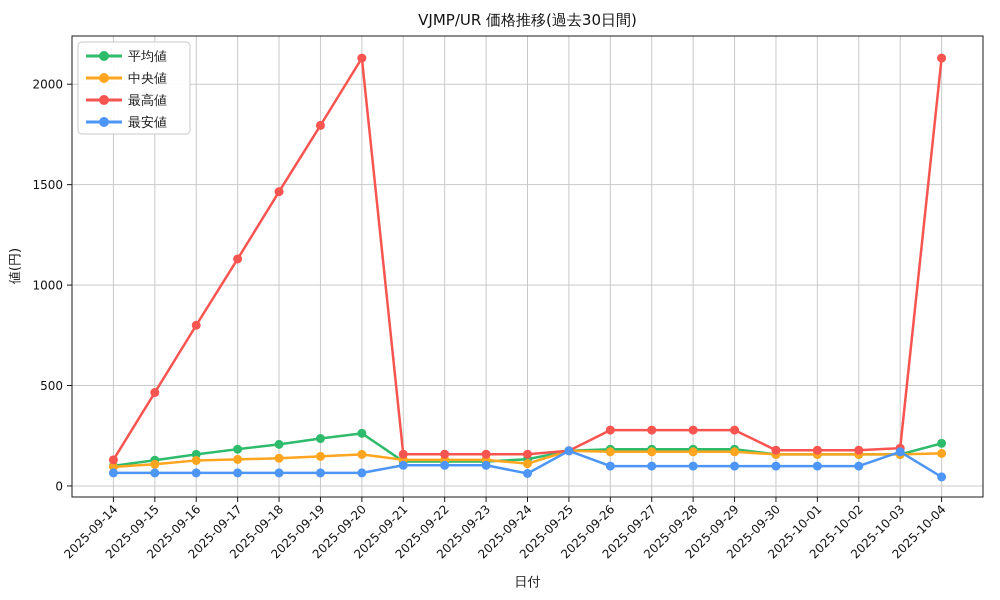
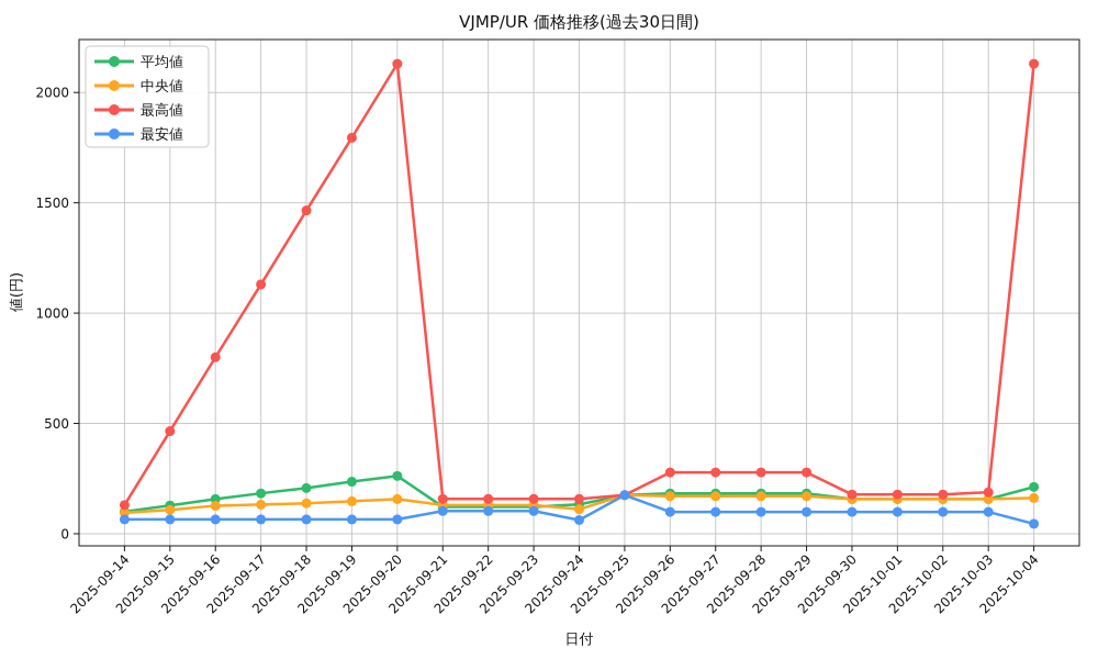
最安値/2025-10-03: 170 -> 100
